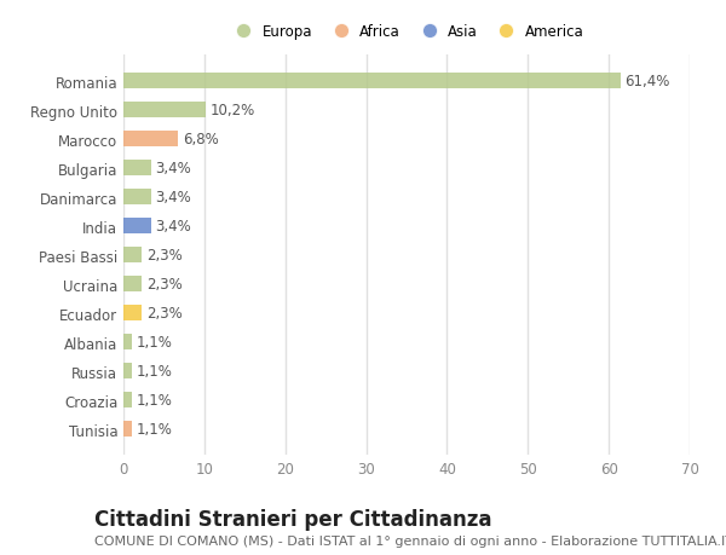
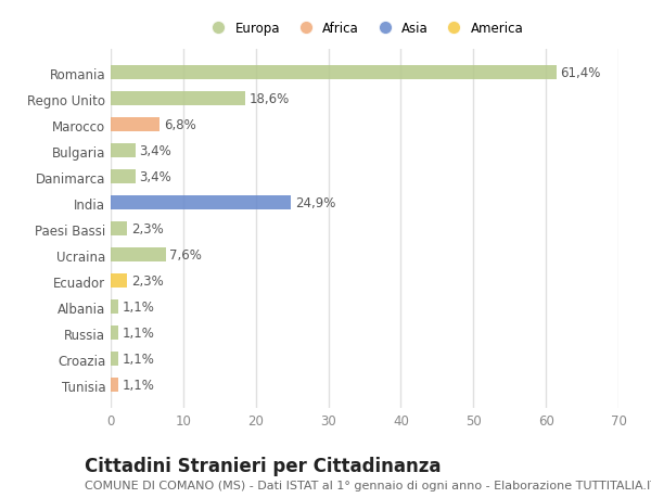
Regno Unito: 10,2% -> 18,6%
India: 3,4% -> 24,9%
Ucraina: 2,3% -> 7,6%
